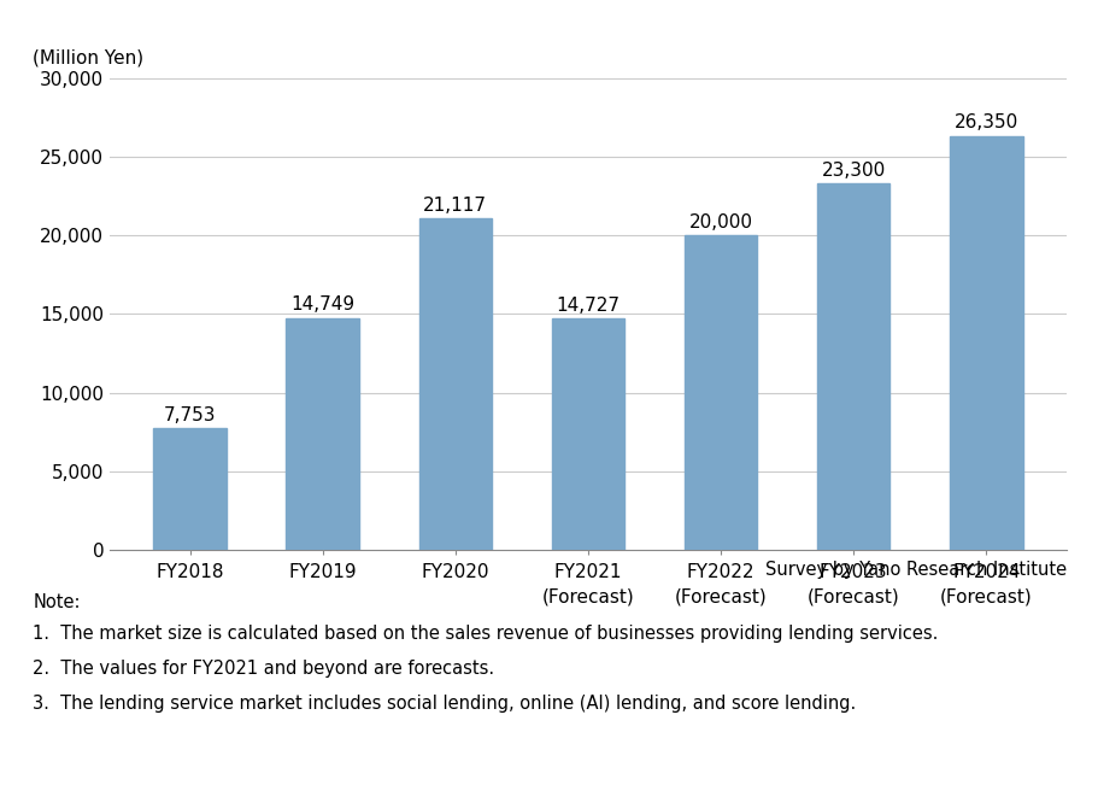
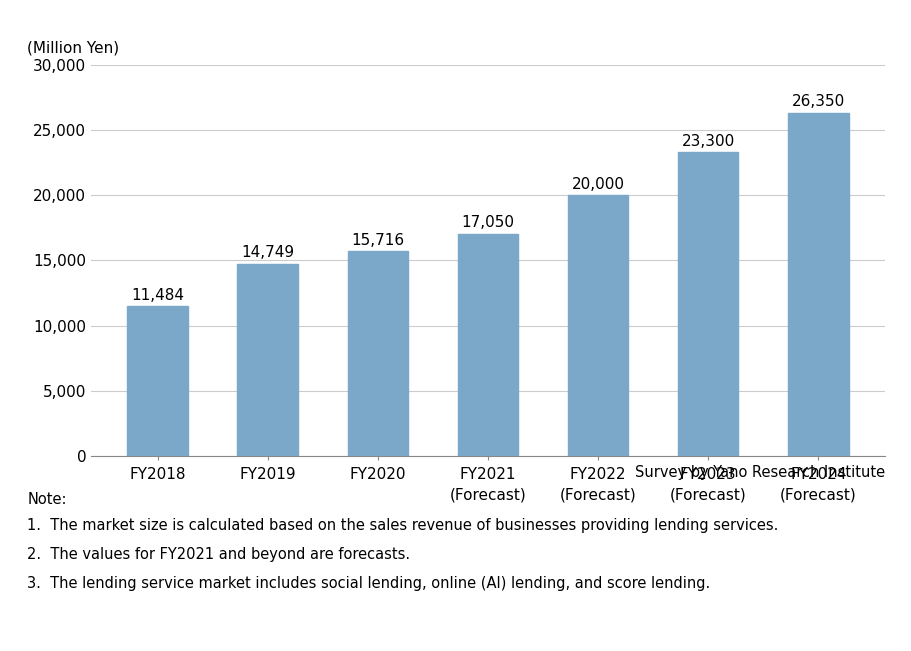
FY2018: 7,753 -> 11,484
FY2020: 21,117 -> 15,716
FY2021 (Forecast): 14,727 -> 17,050
